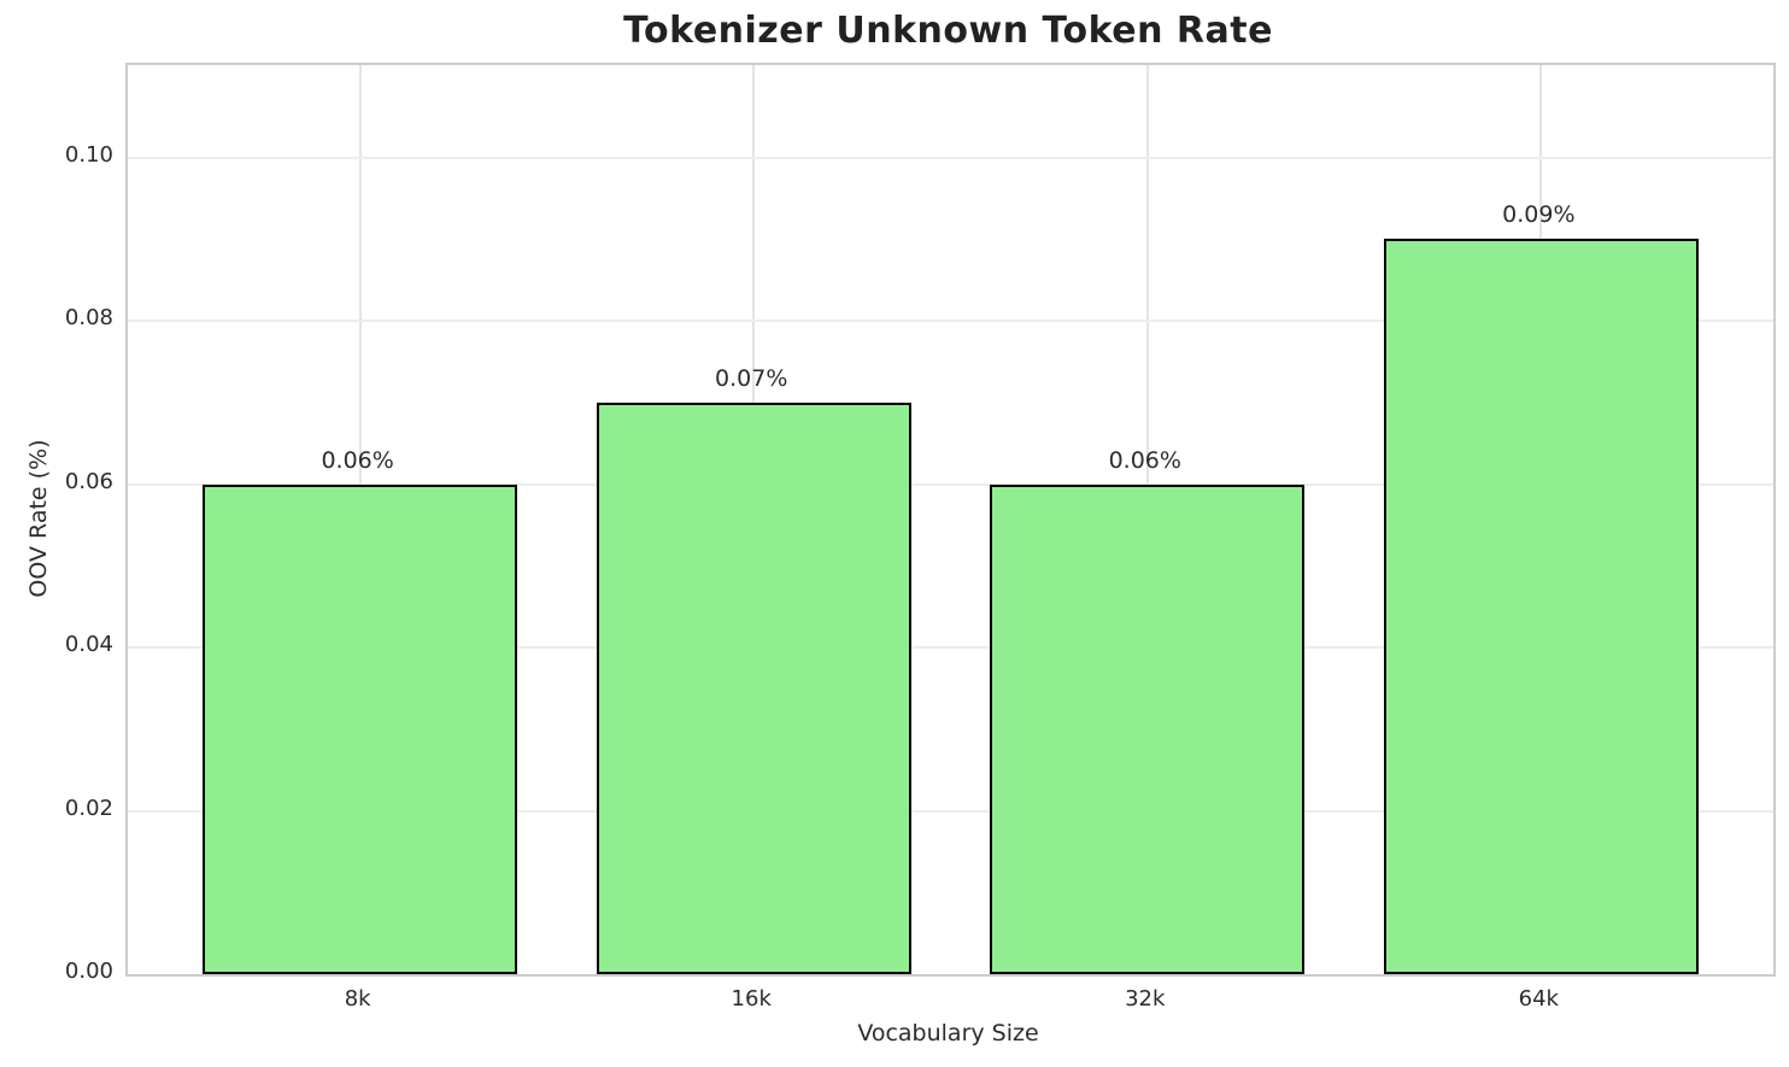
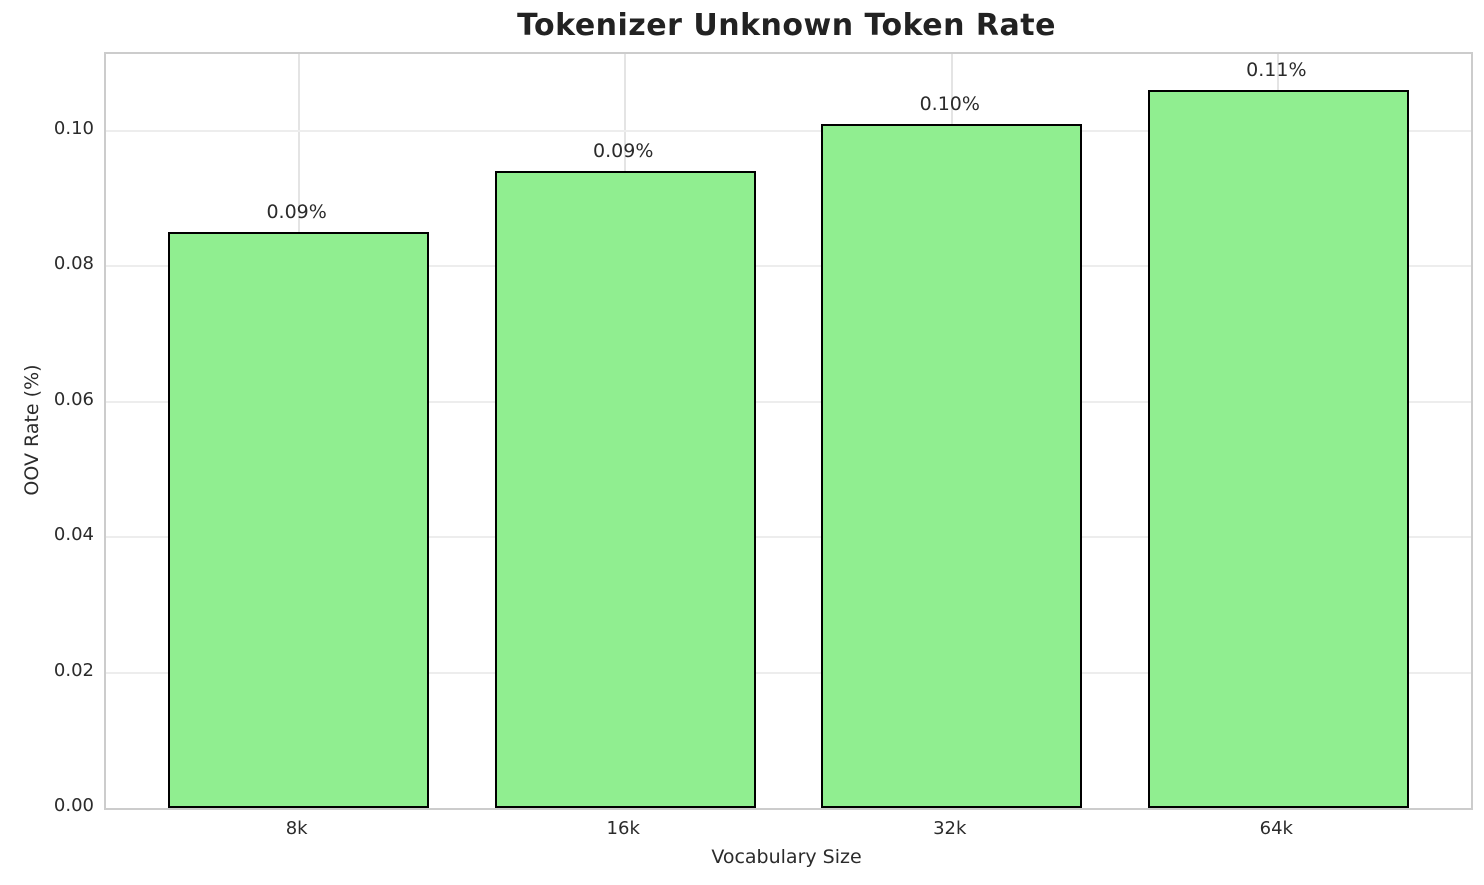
8k: 0.06% -> 0.09%
16k: 0.07% -> 0.09%
32k: 0.06% -> 0.10%
64k: 0.09% -> 0.11%
